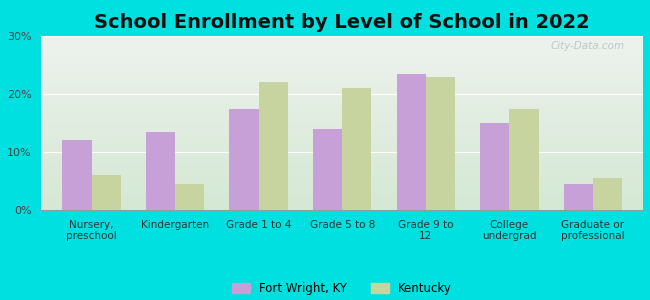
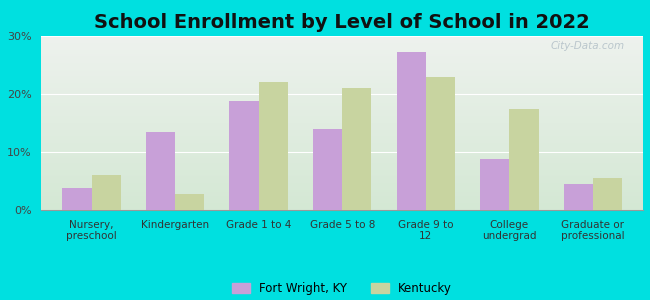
Fort Wright, KY/Nursery, preschool: 12.0% -> 3.8%
Kentucky/Kindergarten: 4.5% -> 2.8%
Fort Wright, KY/Grade 1 to 4: 17.5% -> 18.8%
Fort Wright, KY/Grade 9 to 12: 23.5% -> 27.2%
Fort Wright, KY/College undergrad: 15.0% -> 8.8%
